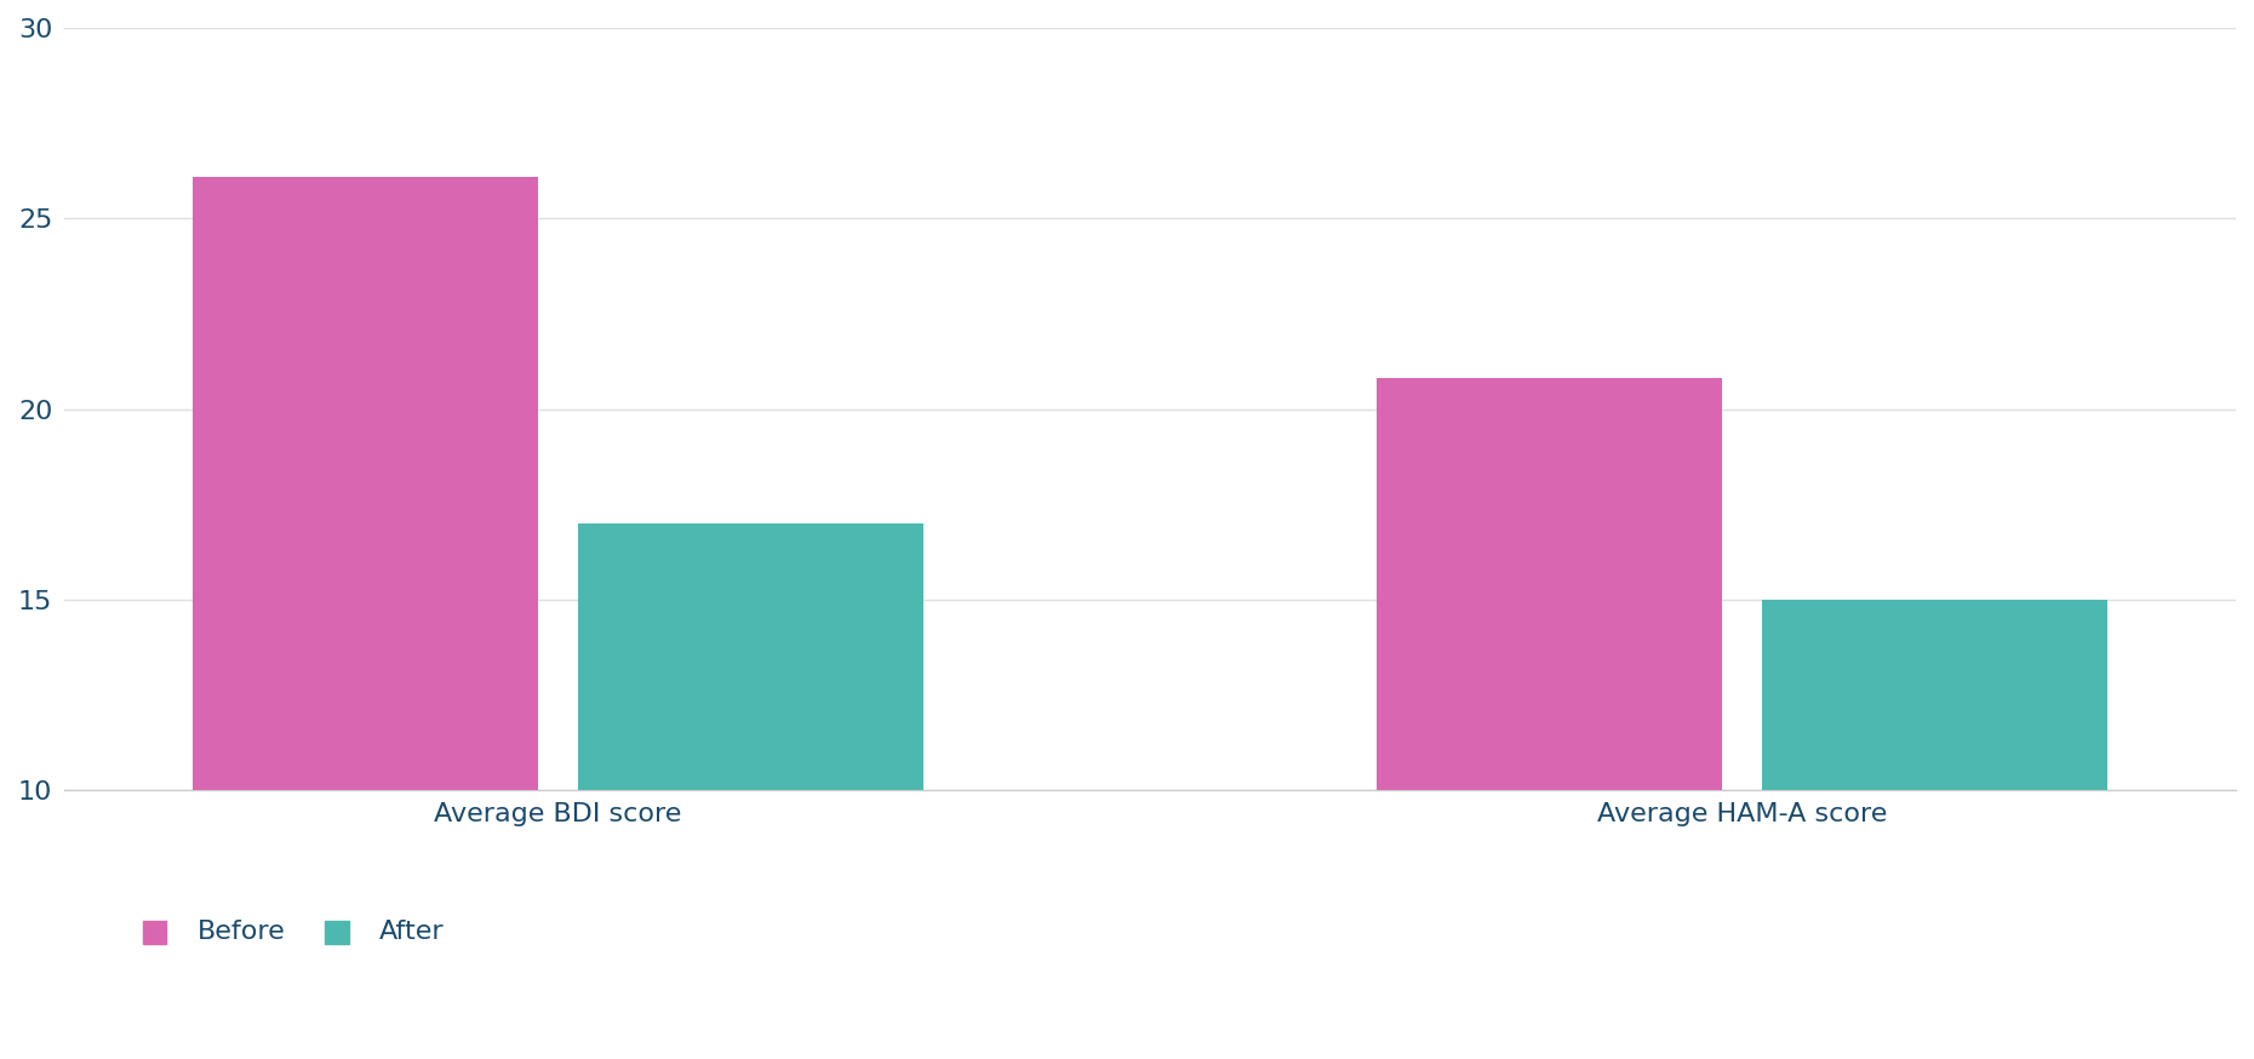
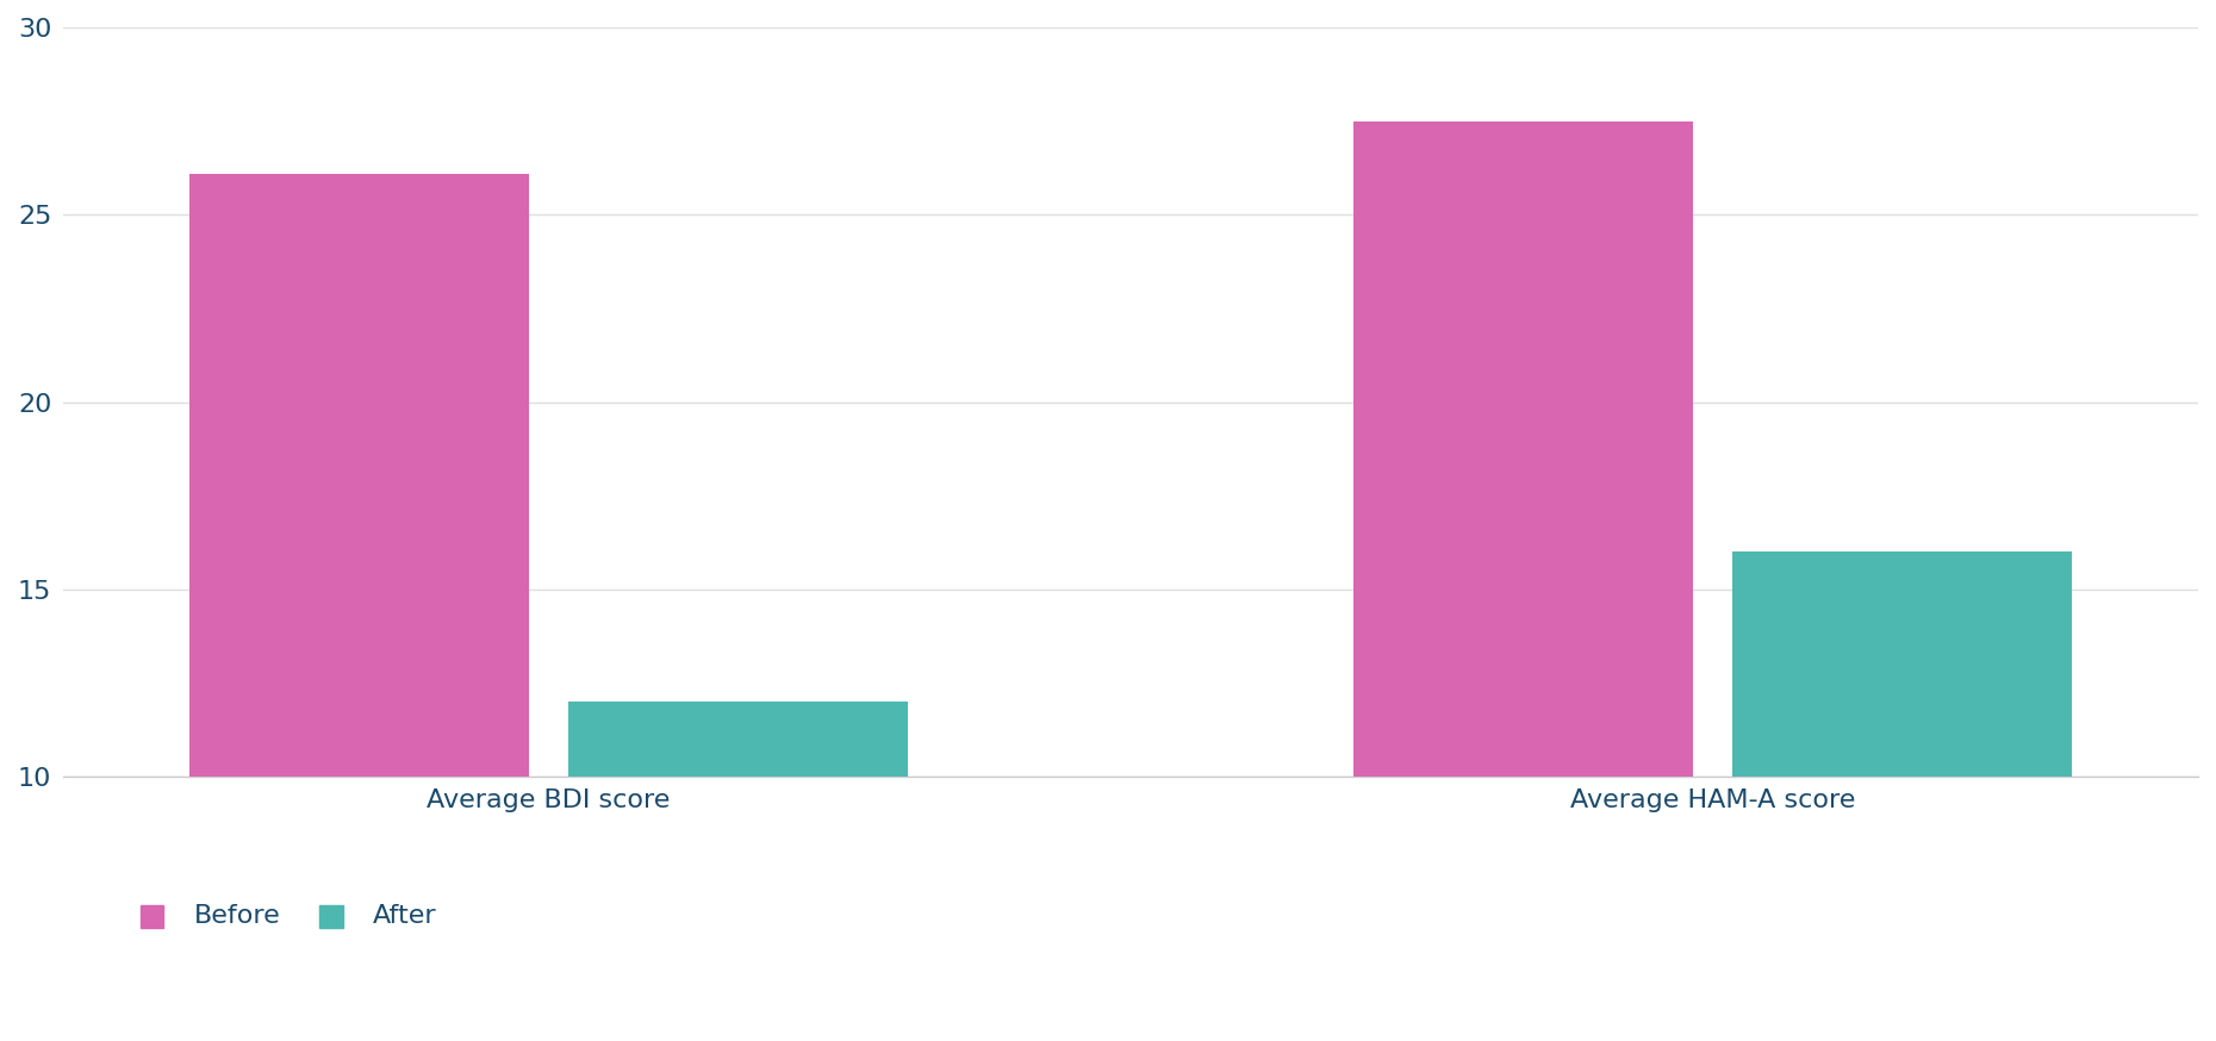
After/Average BDI score: 17 -> 12
Before/Average HAM-A score: 20.8 -> 27.5
After/Average HAM-A score: 15 -> 16
